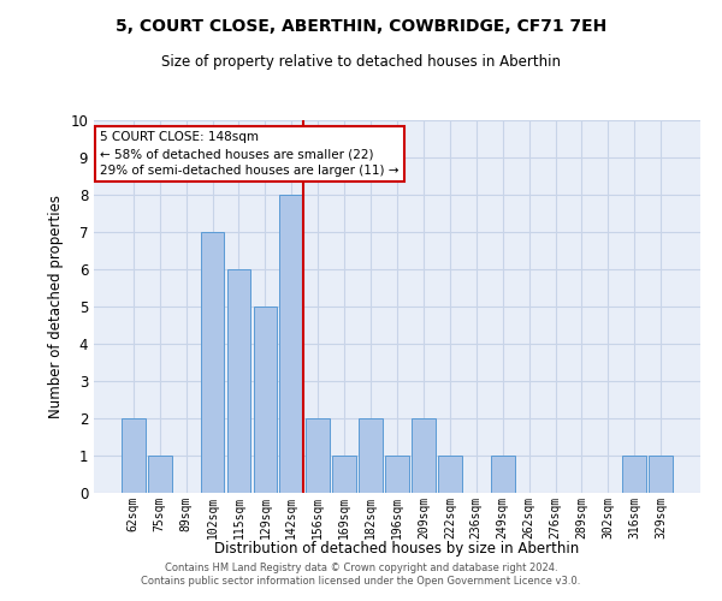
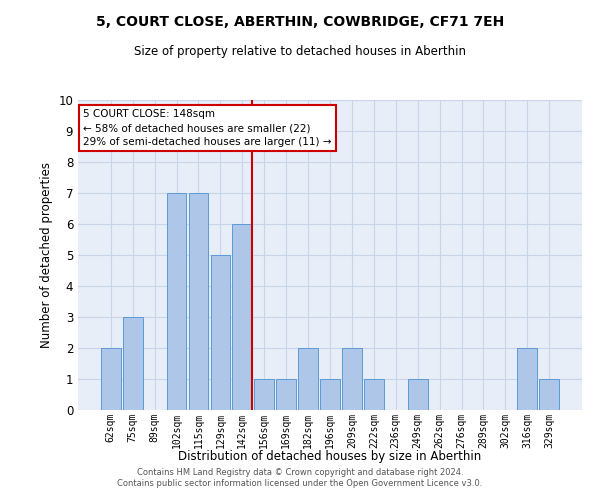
75sqm: 1 -> 3
115sqm: 6 -> 7
142sqm: 8 -> 6
156sqm: 2 -> 1
316sqm: 1 -> 2
